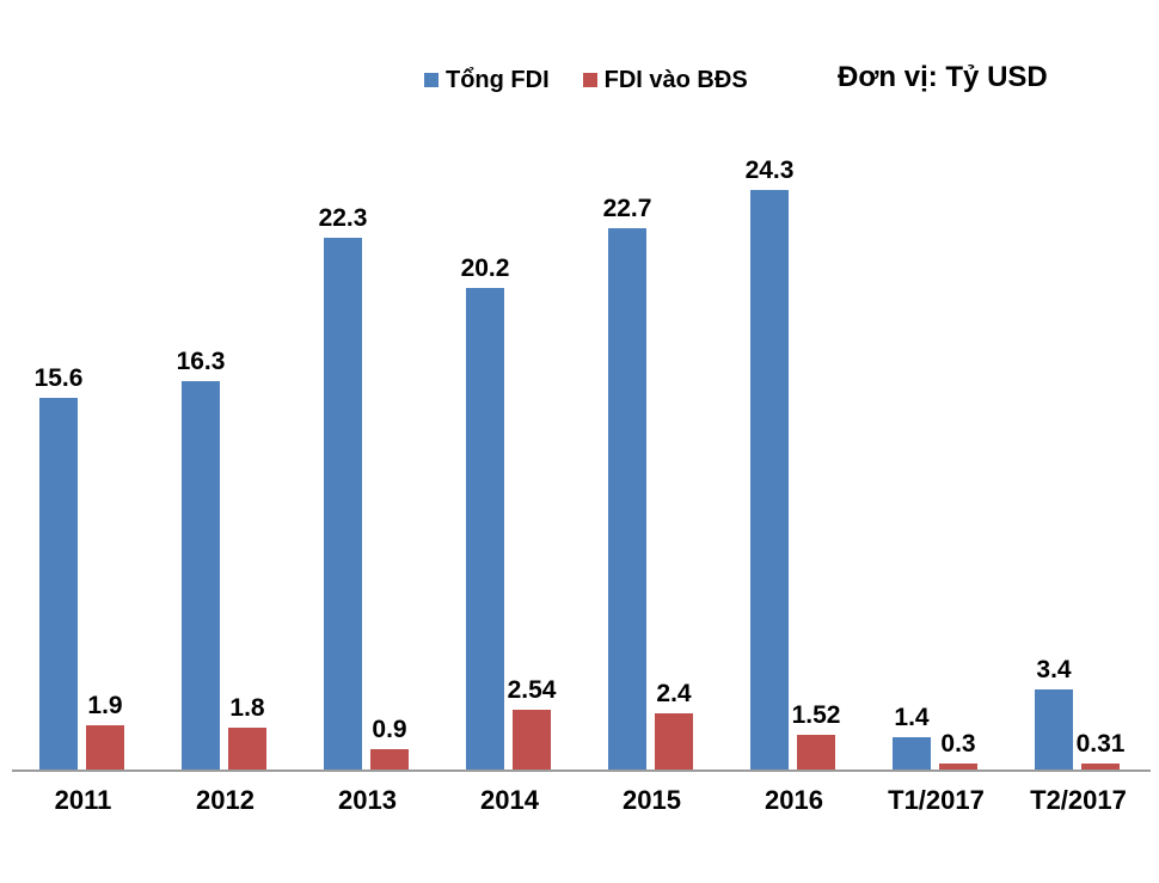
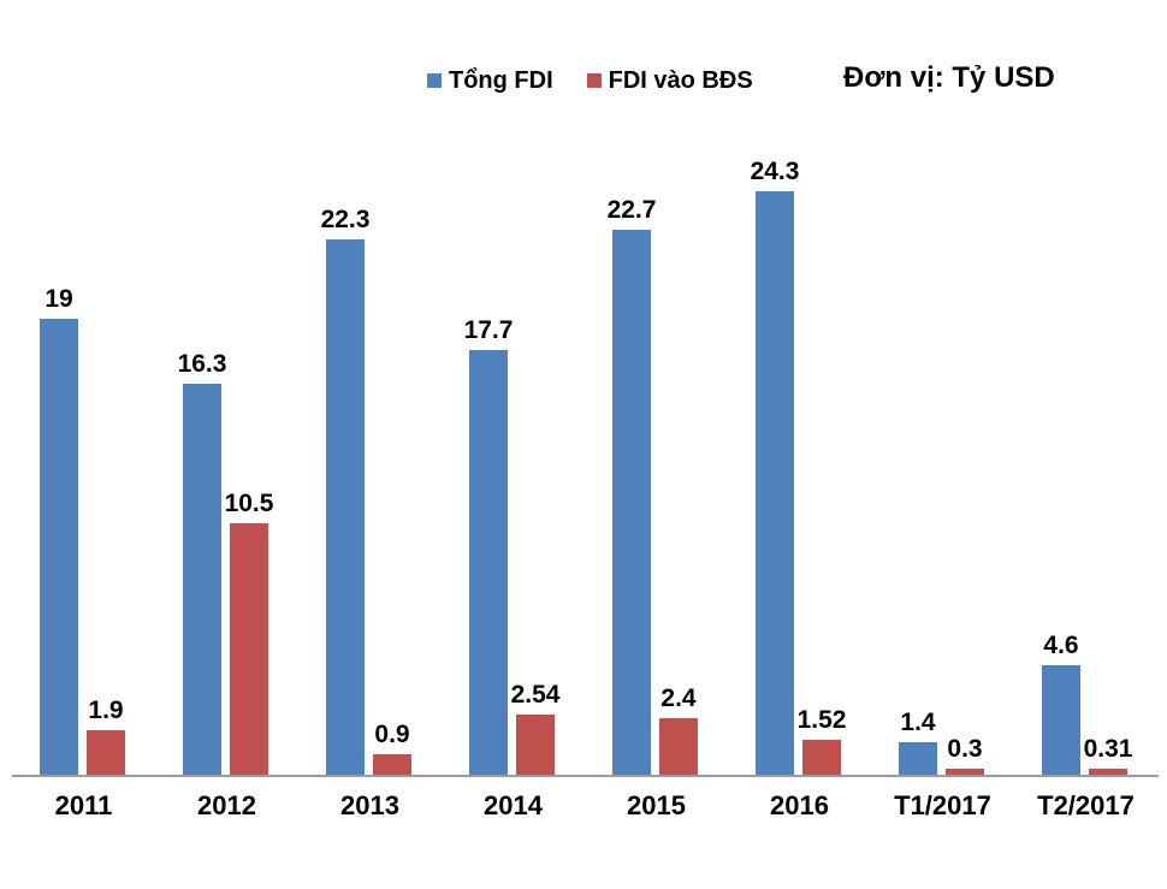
Tổng FDI/2011: 15.6 -> 19
FDI vào BĐS/2012: 1.8 -> 10.5
Tổng FDI/2014: 20.2 -> 17.7
Tổng FDI/T2/2017: 3.4 -> 4.6
